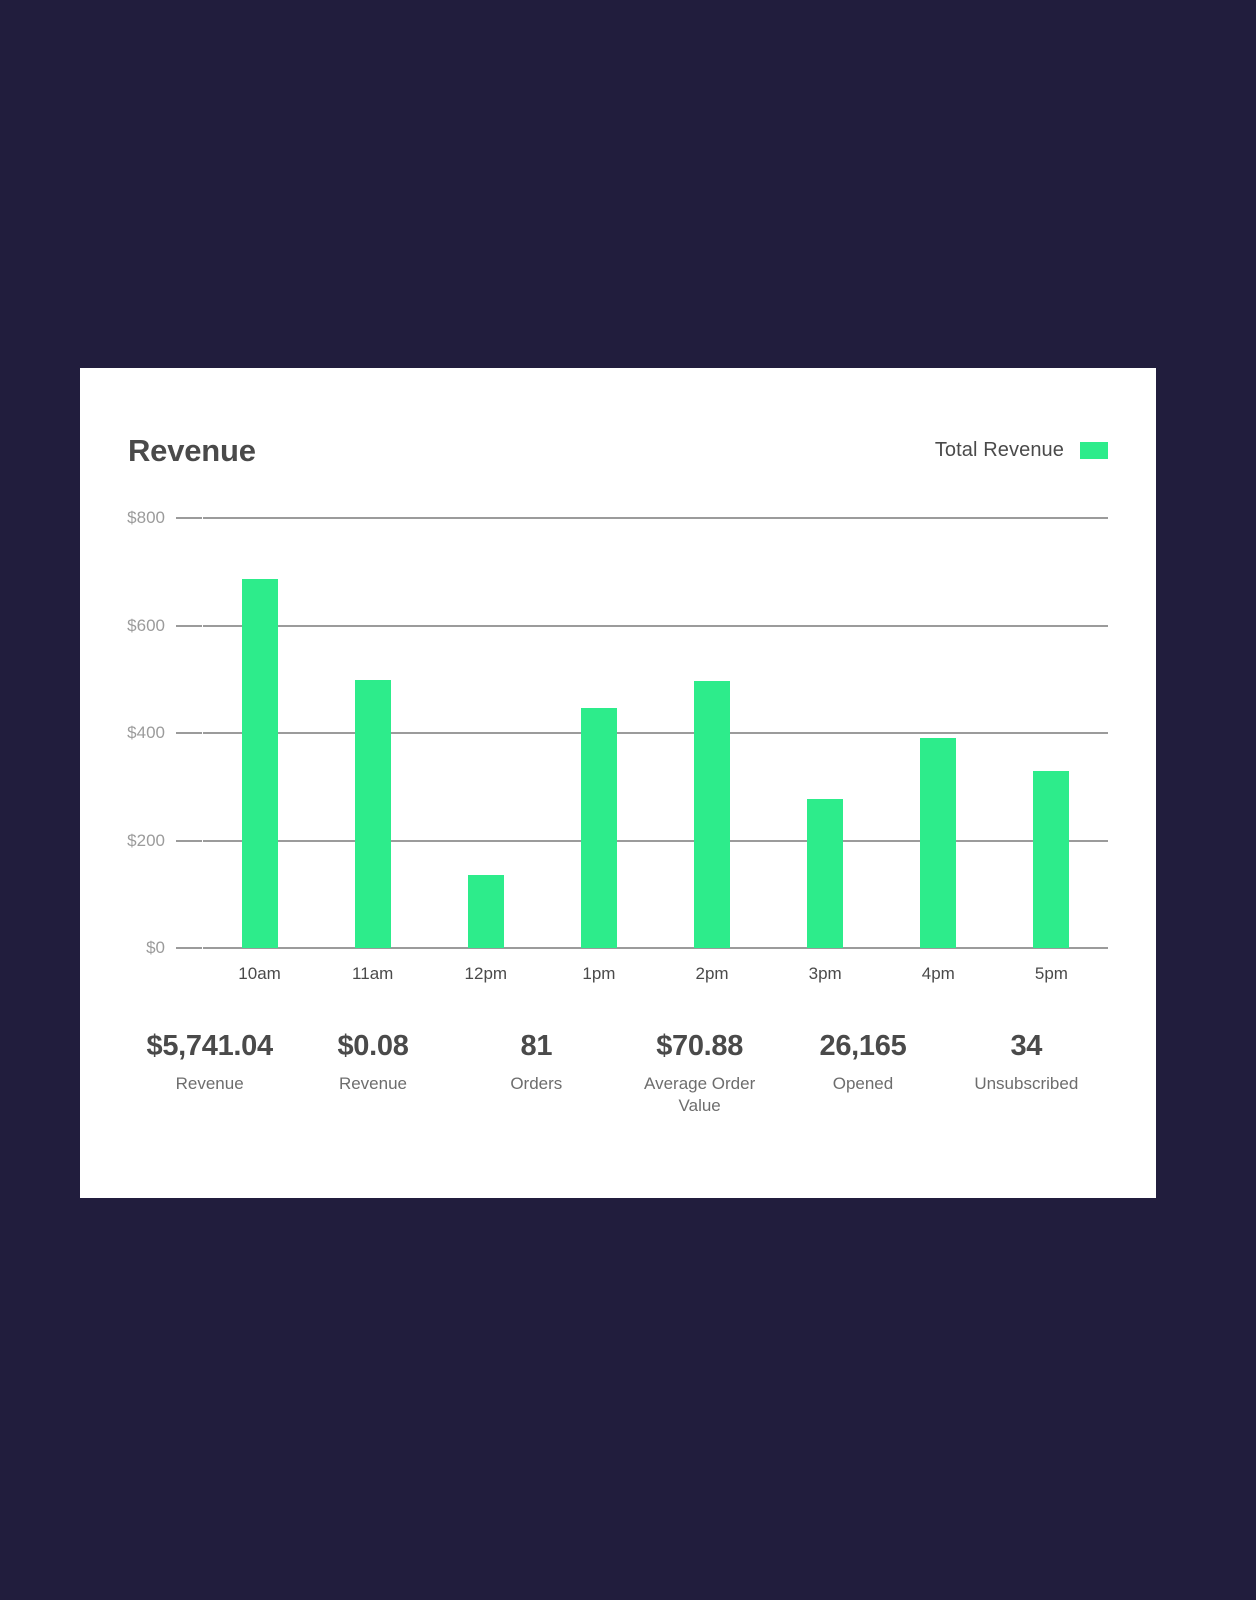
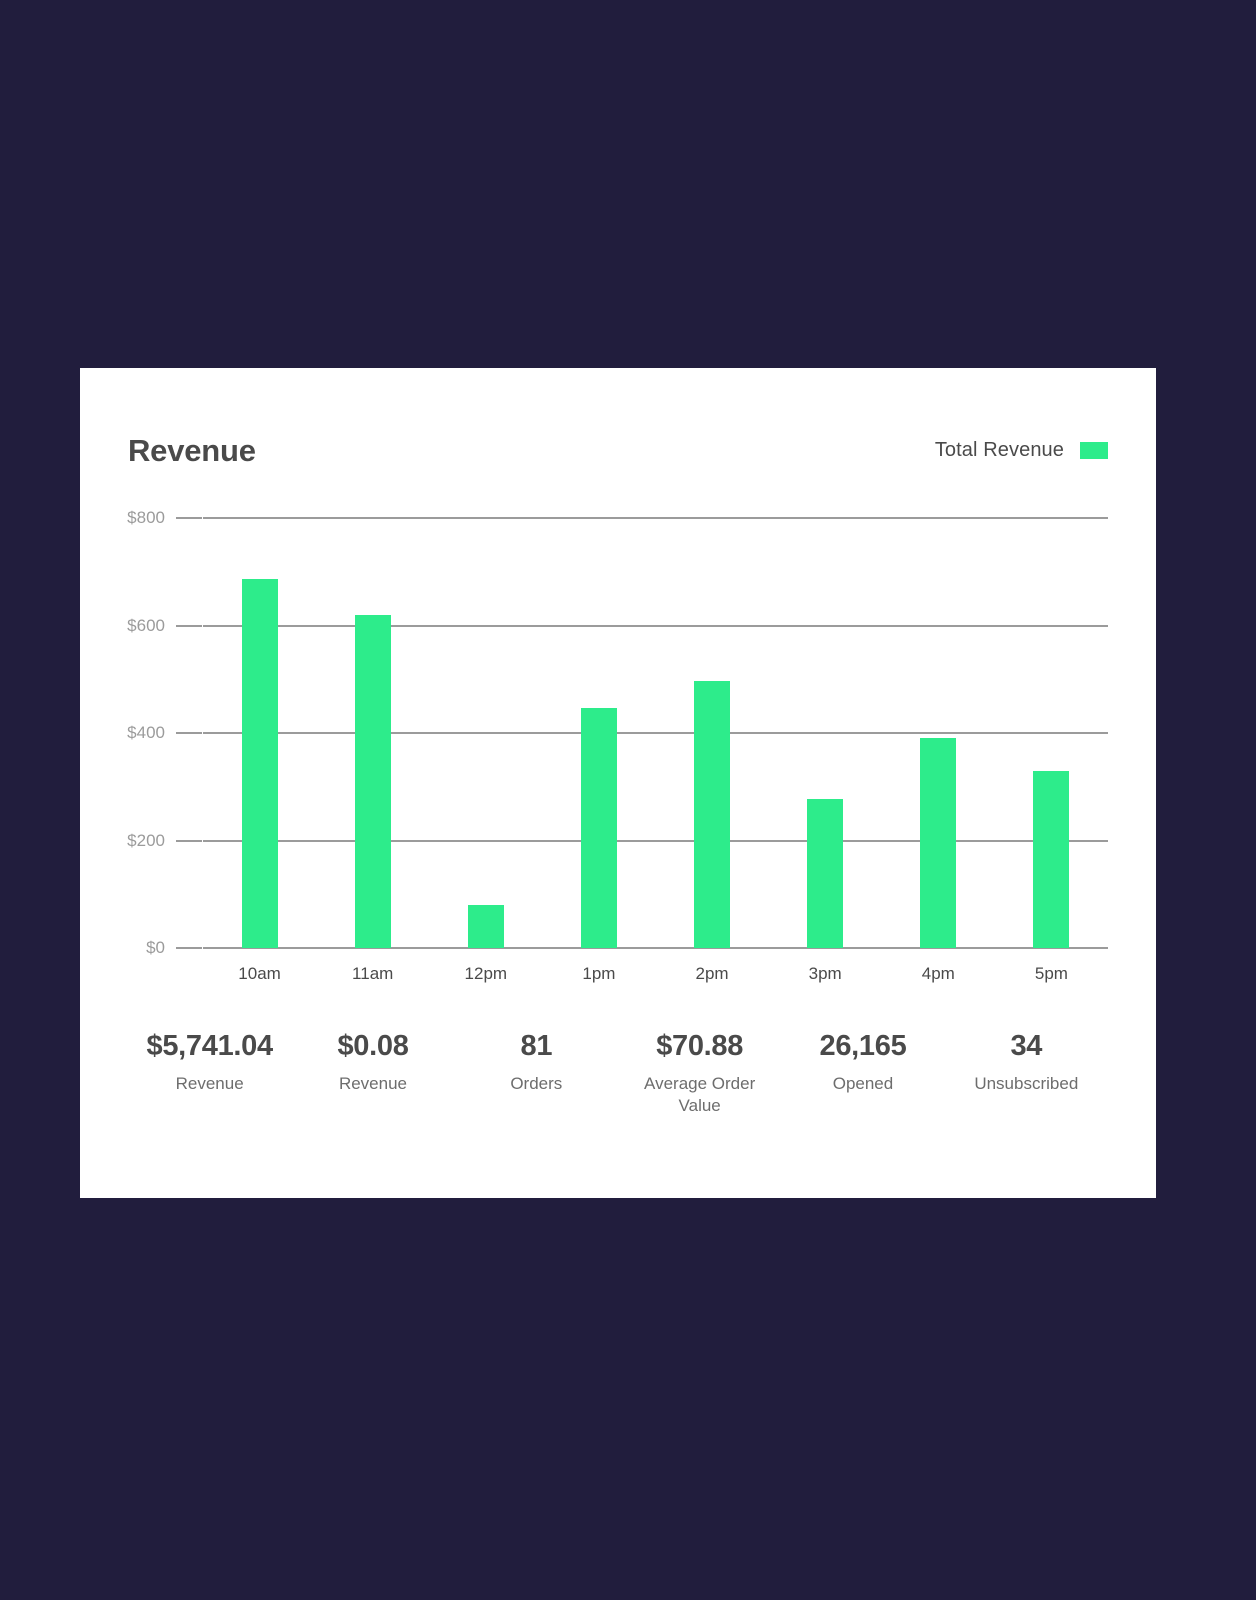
11am: $500 -> $620
12pm: $140 -> $80
